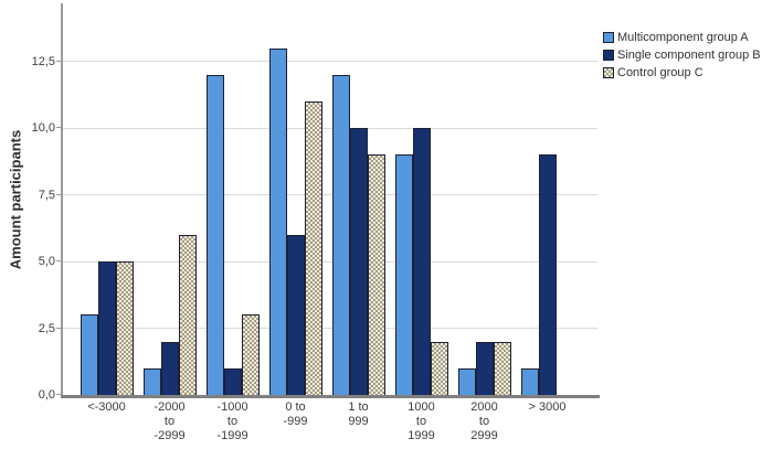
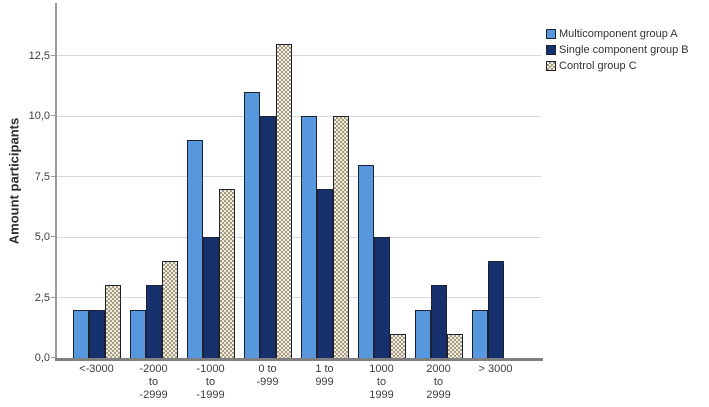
Multicomponent group A/<-3000: 3 -> 2
Single component group B/<-3000: 5 -> 2
Control group C/<-3000: 5 -> 3
Multicomponent group A/-2000 to -2999: 1 -> 2
Single component group B/-2000 to -2999: 2 -> 3
Control group C/-2000 to -2999: 6 -> 4
Multicomponent group A/-1000 to -1999: 12 -> 9
Single component group B/-1000 to -1999: 1 -> 5
Control group C/-1000 to -1999: 3 -> 7
Multicomponent group A/0 to -999: 13 -> 11
Single component group B/0 to -999: 6 -> 10
Control group C/0 to -999: 11 -> 13
Multicomponent group A/1 to 999: 12 -> 10
Single component group B/1 to 999: 10 -> 7
Control group C/1 to 999: 9 -> 10
Multicomponent group A/1000 to 1999: 9 -> 8
Single component group B/1000 to 1999: 10 -> 5
Control group C/1000 to 1999: 2 -> 1
Multicomponent group A/2000 to 2999: 1 -> 2
Single component group B/2000 to 2999: 2 -> 3
Control group C/2000 to 2999: 2 -> 1
Multicomponent group A/> 3000: 1 -> 2
Single component group B/> 3000: 9 -> 4
